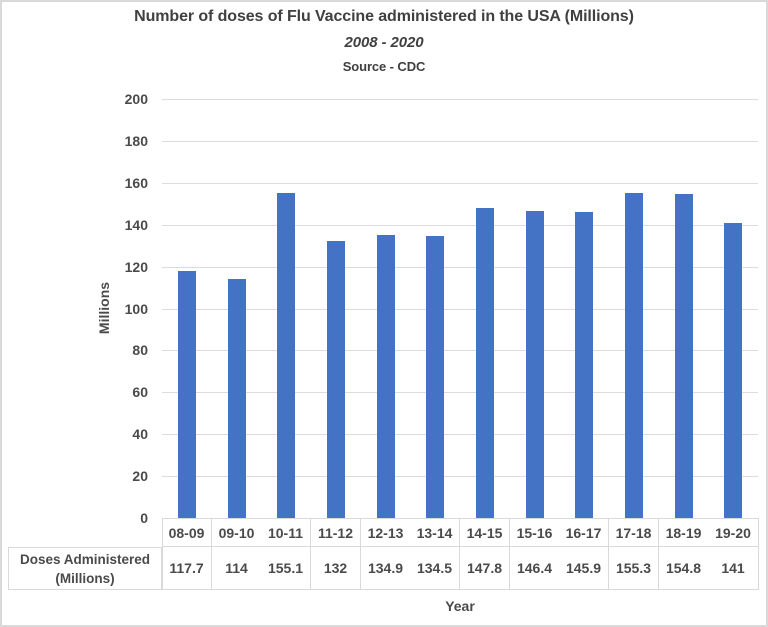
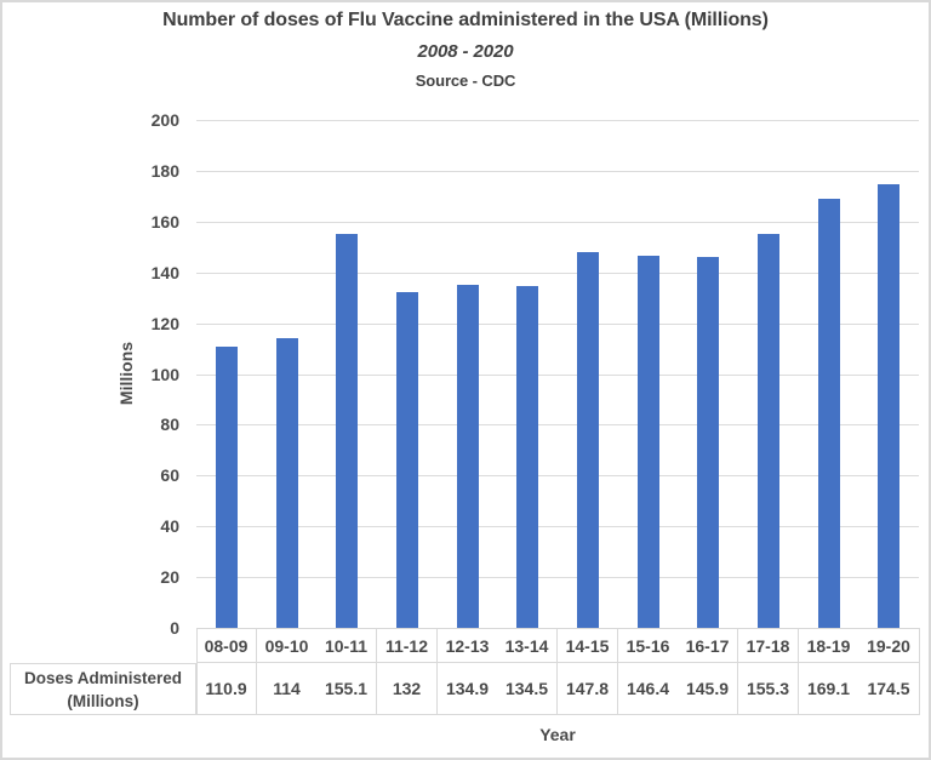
08-09: 117.7 -> 110.9
18-19: 154.8 -> 169.1
19-20: 141 -> 174.5
